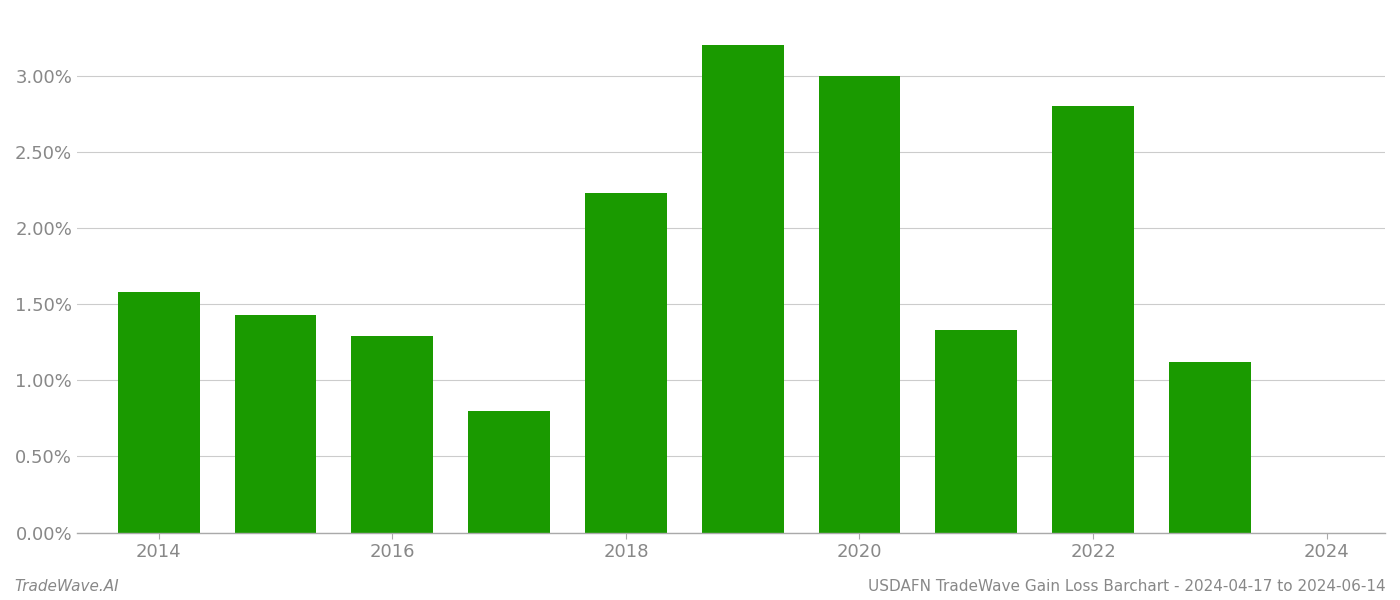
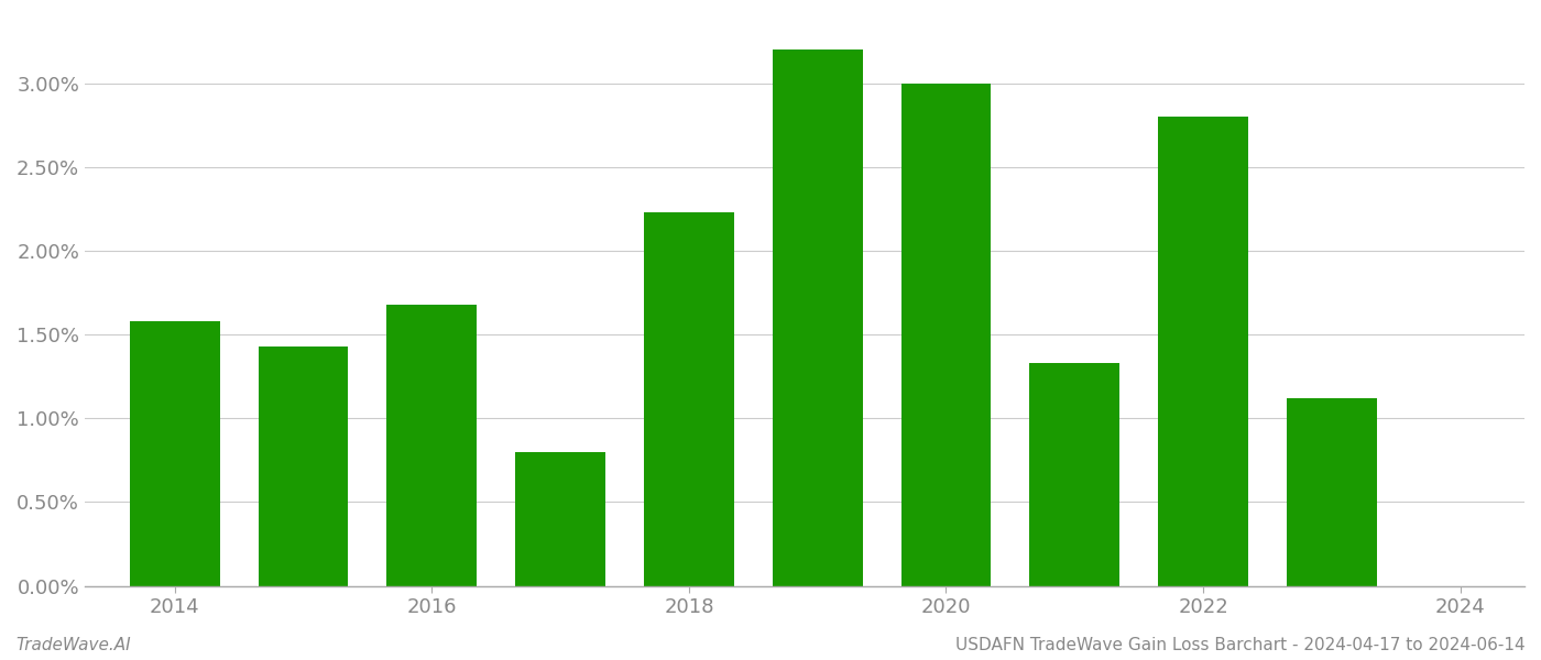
2016: 1.29% -> 1.68%
